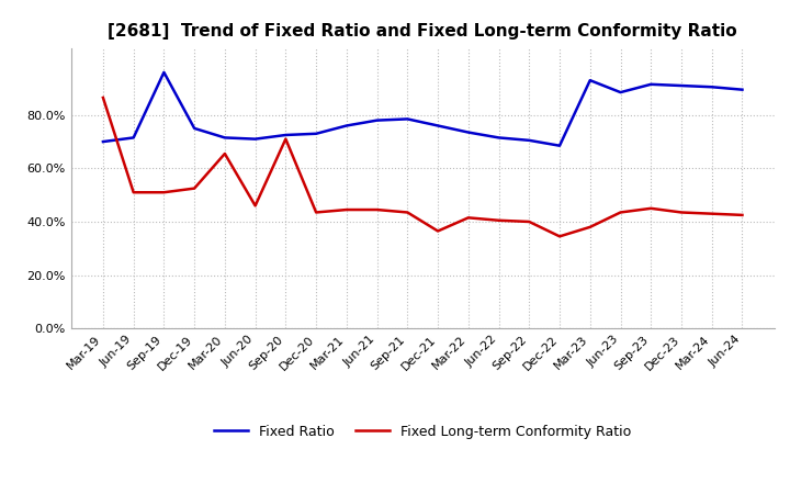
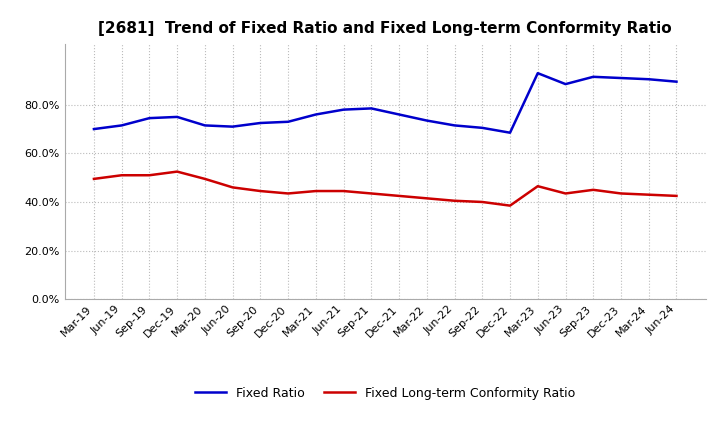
Fixed Long-term Conformity Ratio/Mar-19: 86.5% -> 49.5%
Fixed Ratio/Sep-19: 96.0% -> 74.5%
Fixed Long-term Conformity Ratio/Mar-20: 65.5% -> 49.5%
Fixed Long-term Conformity Ratio/Sep-20: 71.0% -> 44.5%
Fixed Long-term Conformity Ratio/Dec-21: 36.5% -> 42.5%
Fixed Long-term Conformity Ratio/Dec-22: 34.5% -> 38.5%
Fixed Long-term Conformity Ratio/Mar-23: 38.0% -> 46.5%
